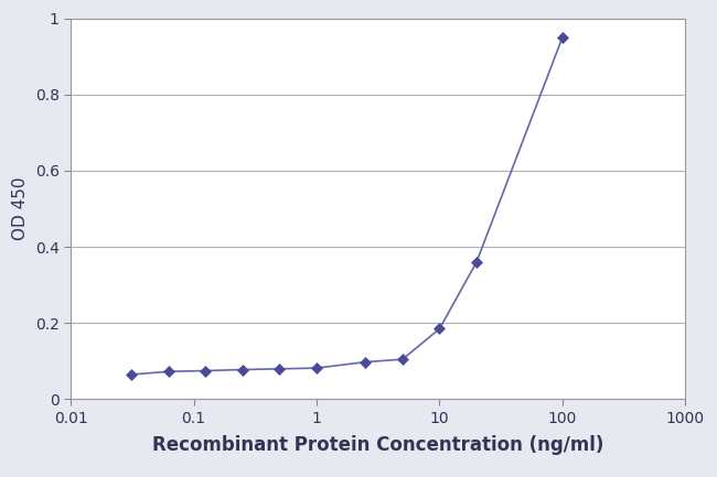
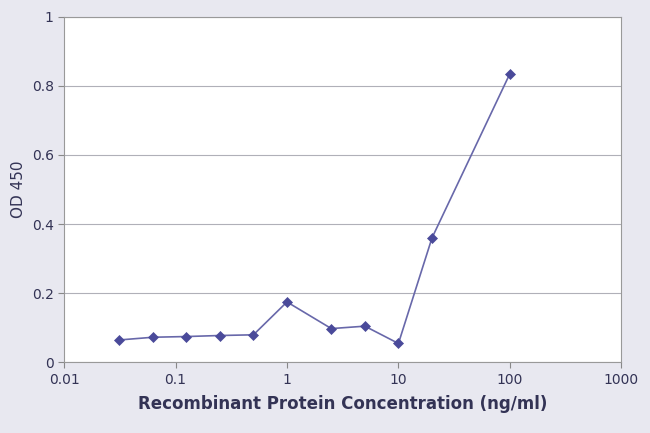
1: 0.082 -> 0.175
10: 0.185 -> 0.055
100: 0.950 -> 0.835
